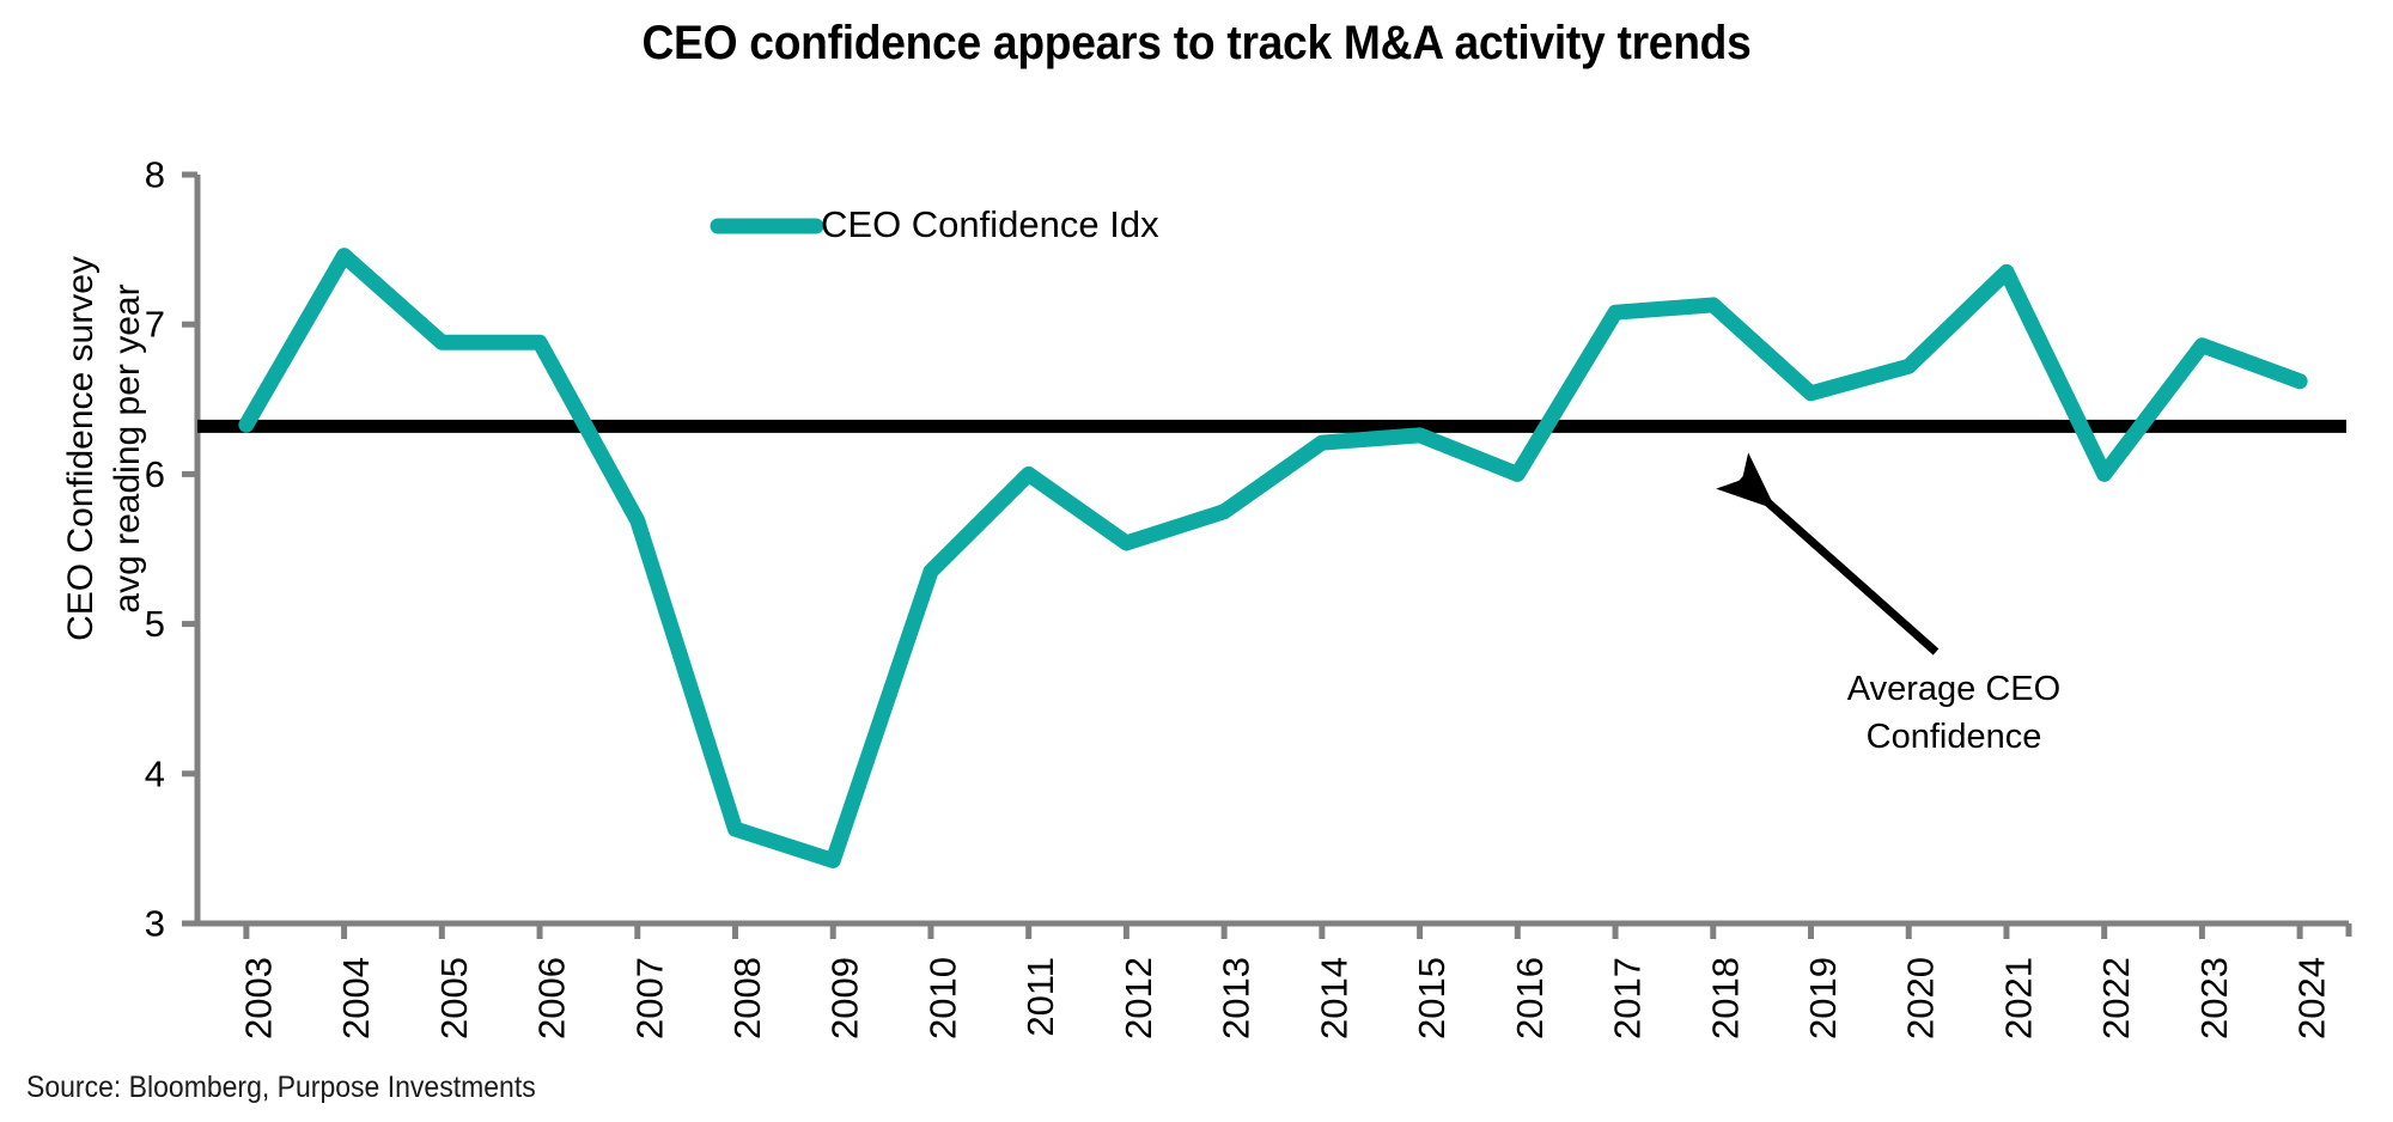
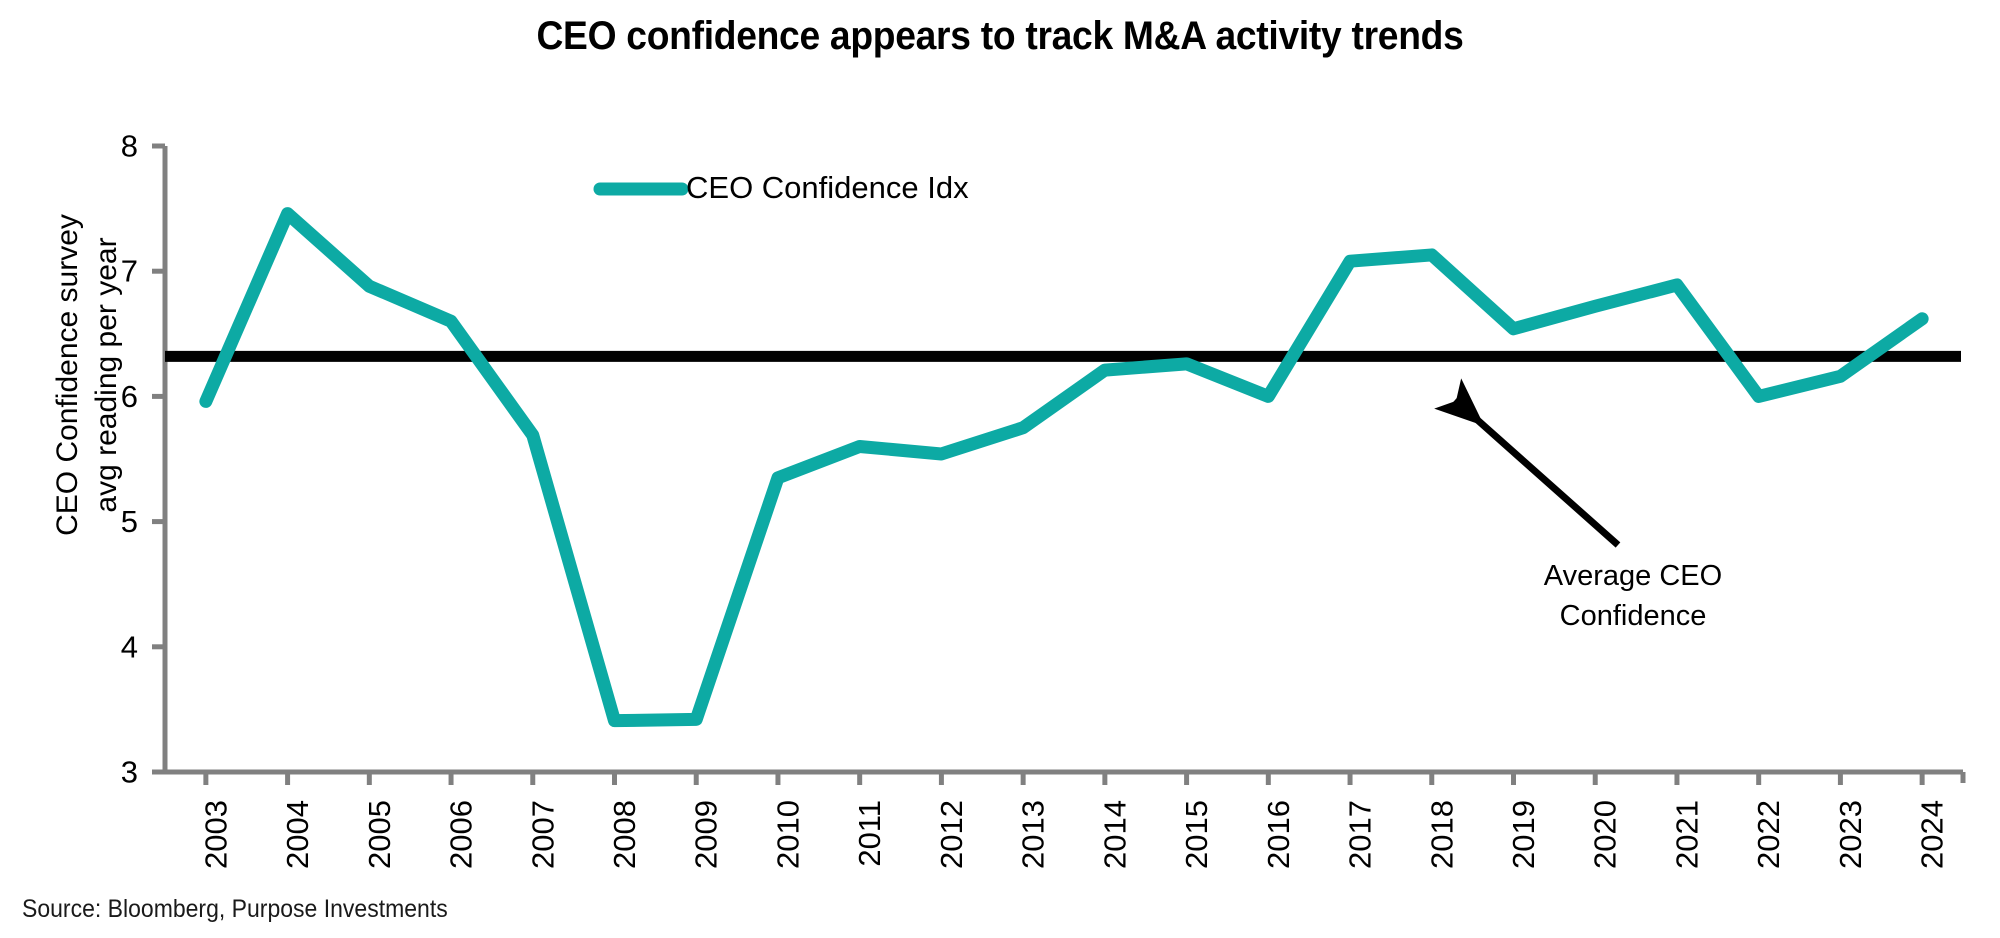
2003: 6.33 -> 5.96
2006: 6.88 -> 6.60
2008: 3.63 -> 3.41
2011: 6.00 -> 5.60
2021: 7.35 -> 6.89
2023: 6.86 -> 6.16
